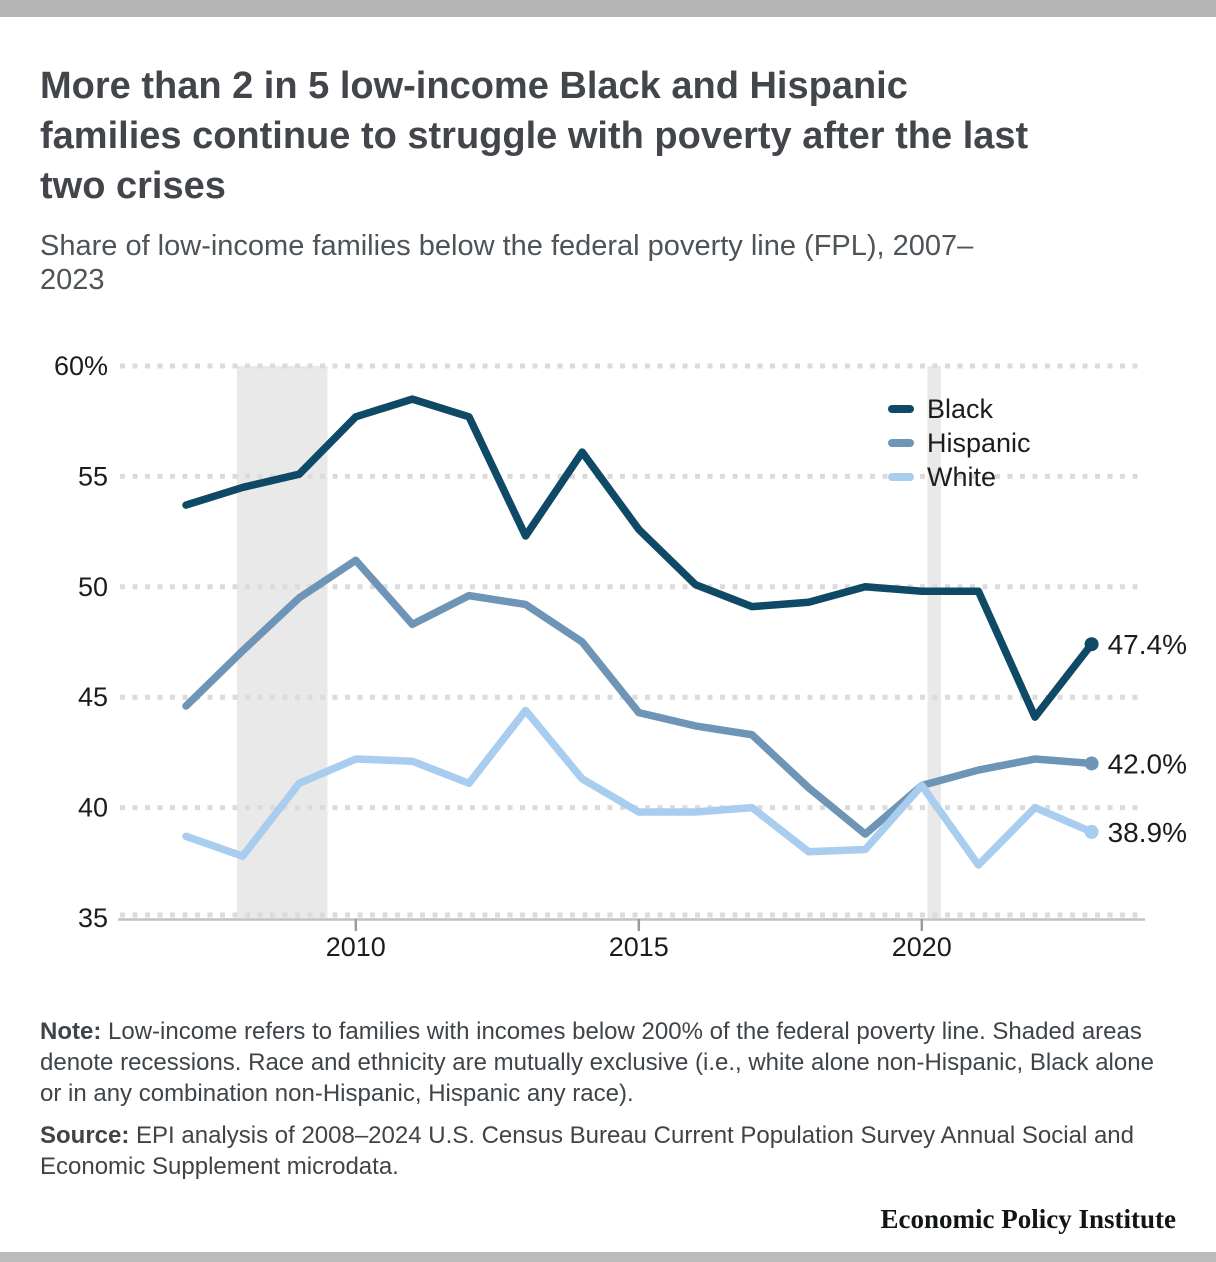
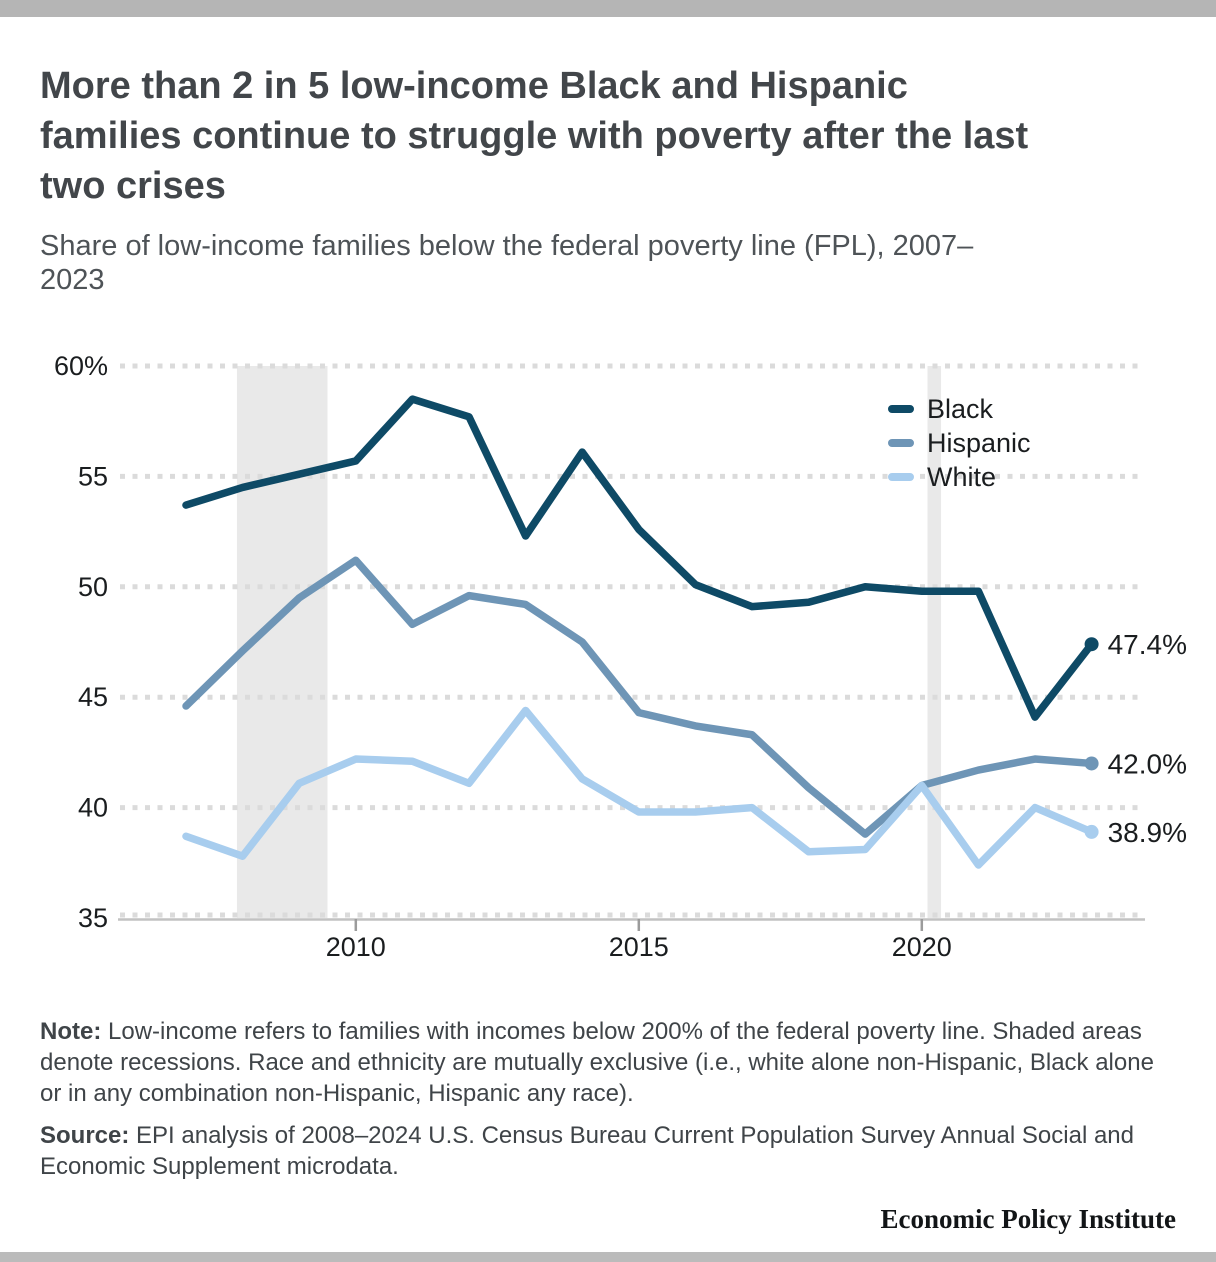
Black/2010: 57.7% -> 55.7%
